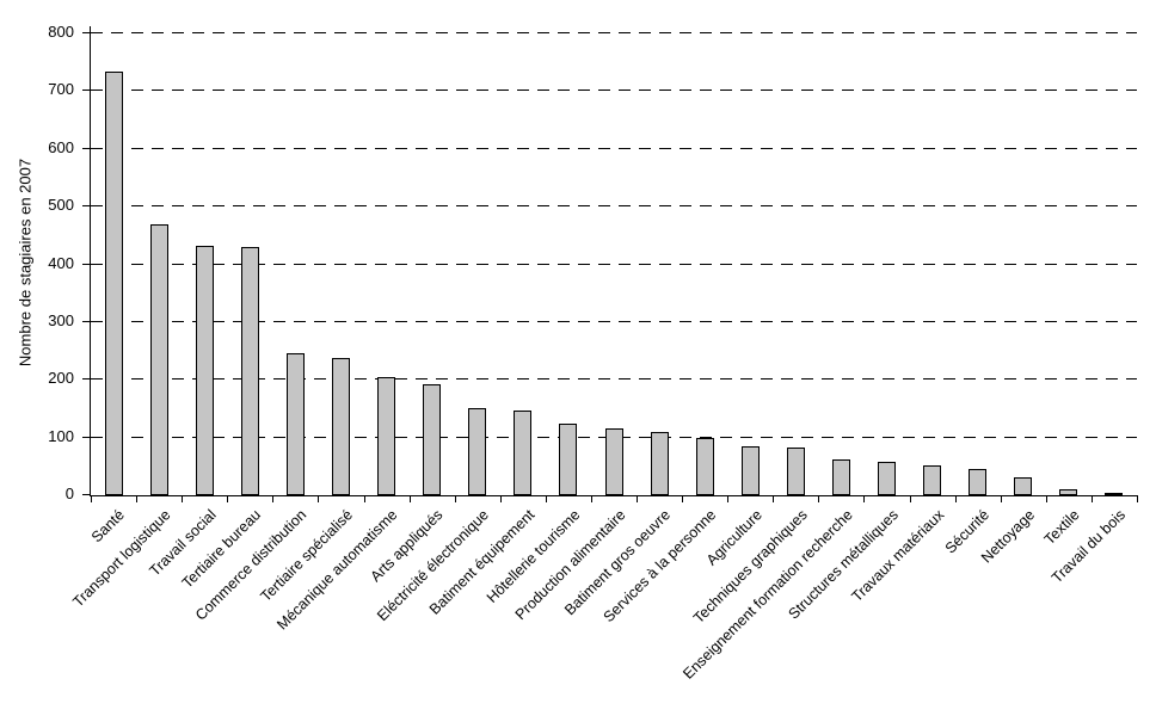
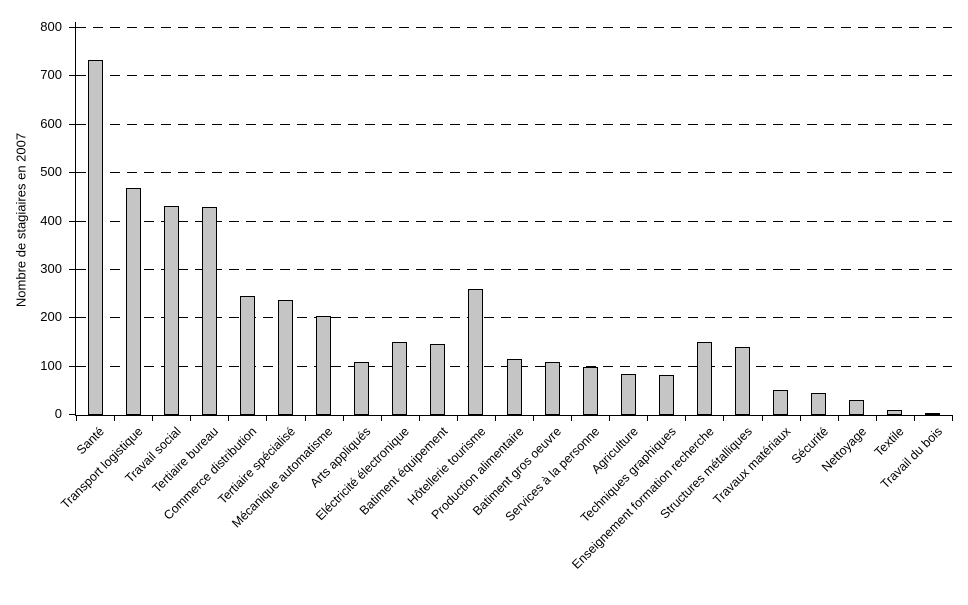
Arts appliqués: 190 -> 110
Hôtellerie tourisme: 120 -> 260
Enseignement formation recherche: 60 -> 150
Structures métalliques: 60 -> 140
